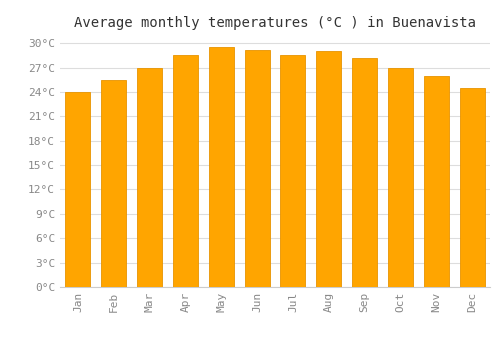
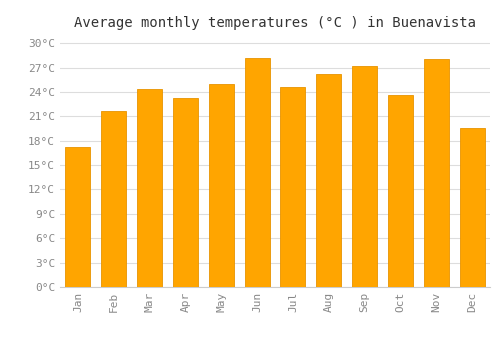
Jan: 24.0°C -> 17.2°C
Feb: 25.5°C -> 21.6°C
Mar: 27.0°C -> 24.4°C
Apr: 28.5°C -> 23.2°C
May: 29.5°C -> 25.0°C
Jun: 29.2°C -> 28.2°C
Jul: 28.5°C -> 24.6°C
Aug: 29.0°C -> 26.2°C
Sep: 28.2°C -> 27.2°C
Oct: 27.0°C -> 23.6°C
Nov: 26.0°C -> 28.0°C
Dec: 24.5°C -> 19.6°C
